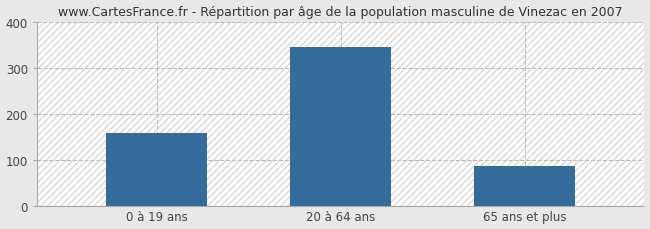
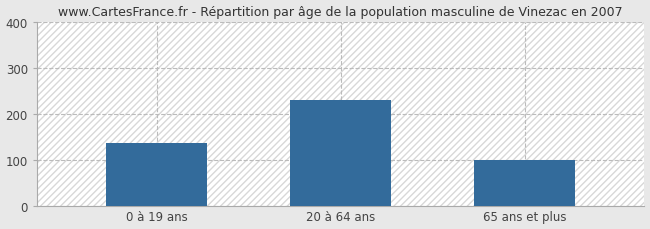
0 à 19 ans: 158 -> 135
20 à 64 ans: 344 -> 230
65 ans et plus: 85 -> 100
